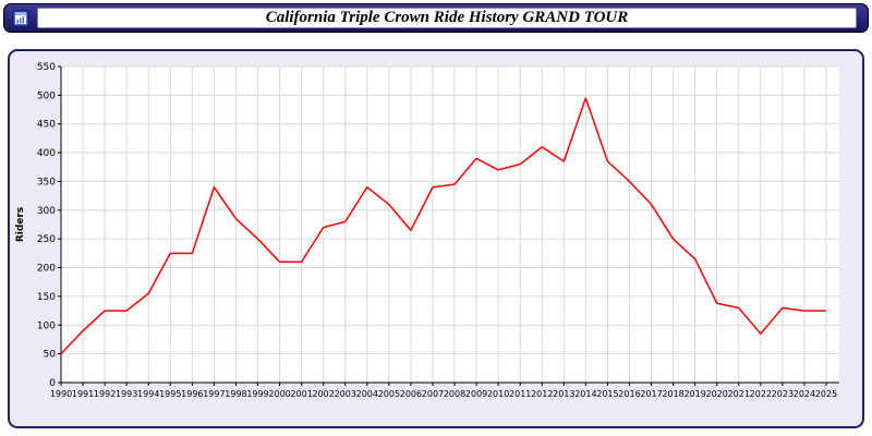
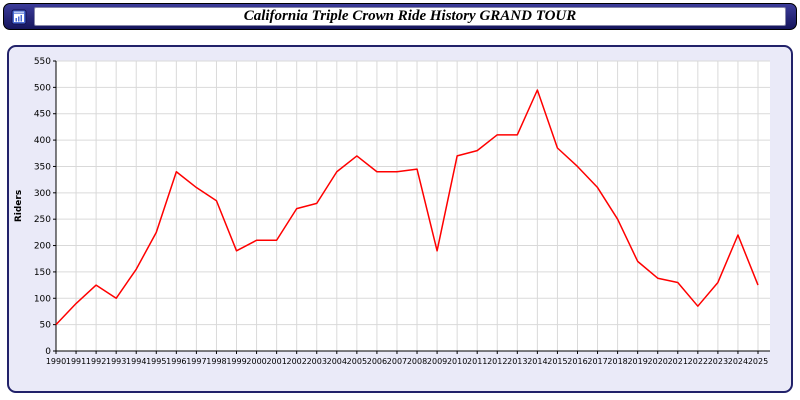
1993: 120 -> 100
1996: 220 -> 340
1997: 340 -> 310
1999: 250 -> 190
2005: 310 -> 370
2006: 260 -> 340
2009: 390 -> 190
2013: 380 -> 410
2019: 220 -> 170
2024: 120 -> 220
